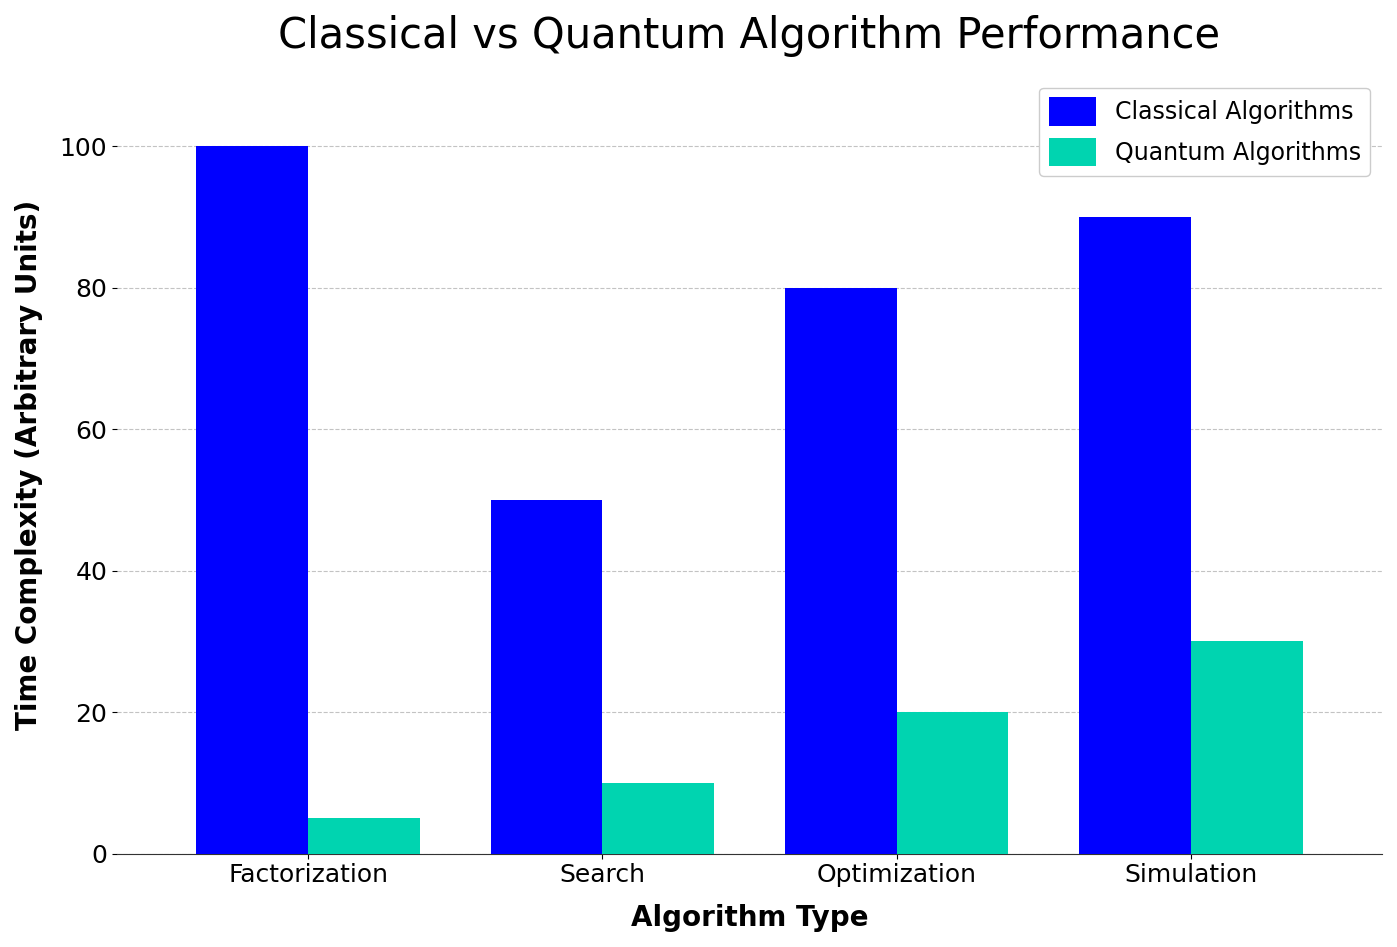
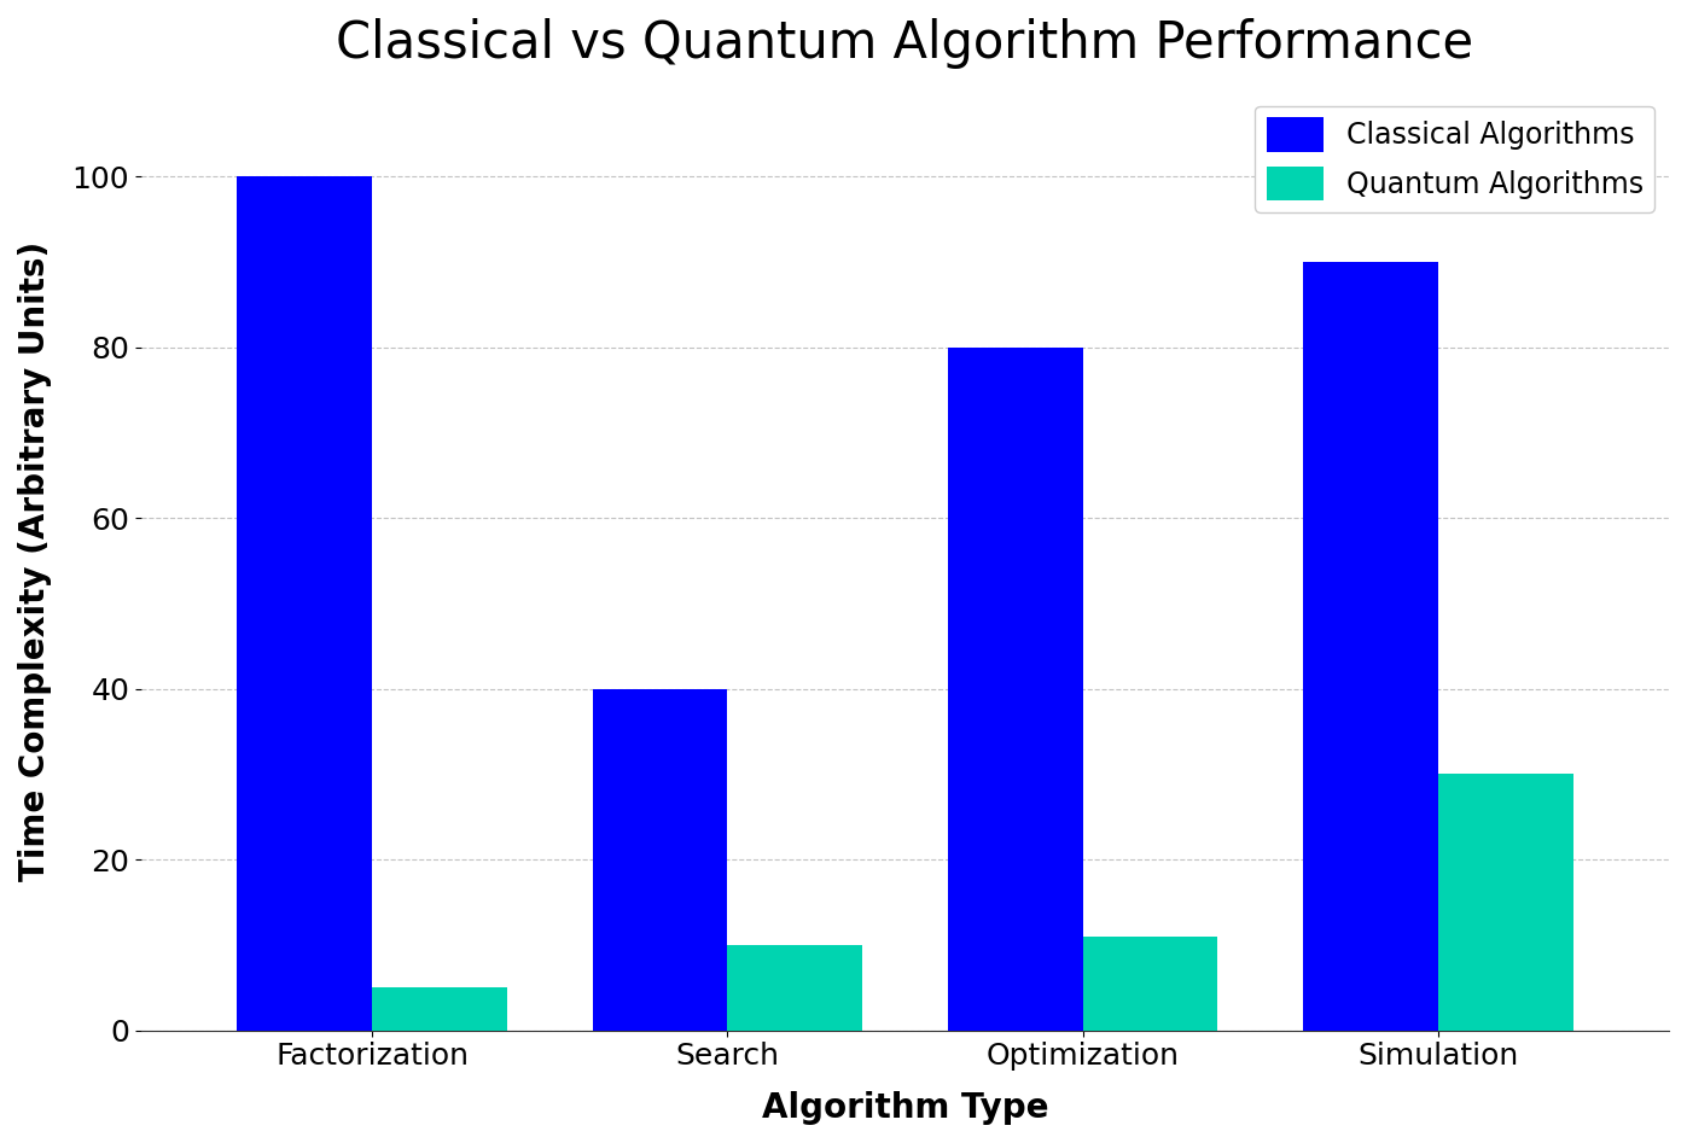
Classical Algorithms/Search: 50 -> 40
Quantum Algorithms/Optimization: 20 -> 11
